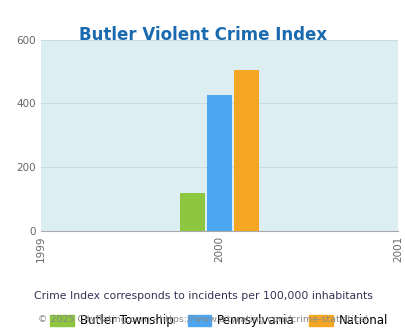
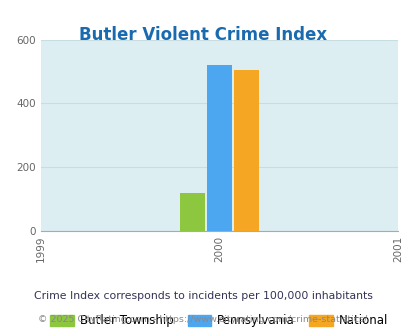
2000: 425 -> 520
